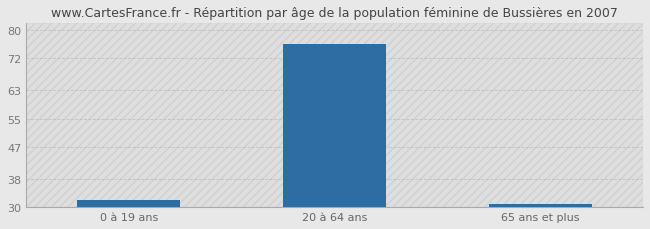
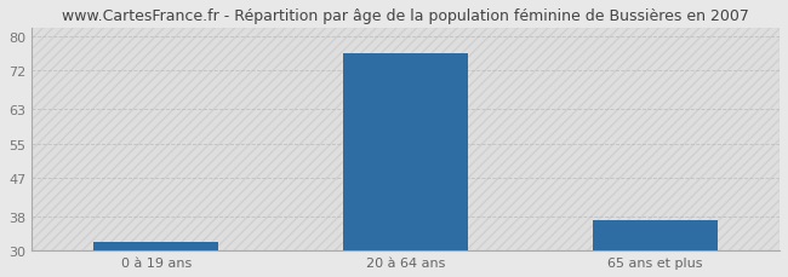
65 ans et plus: 31 -> 37
